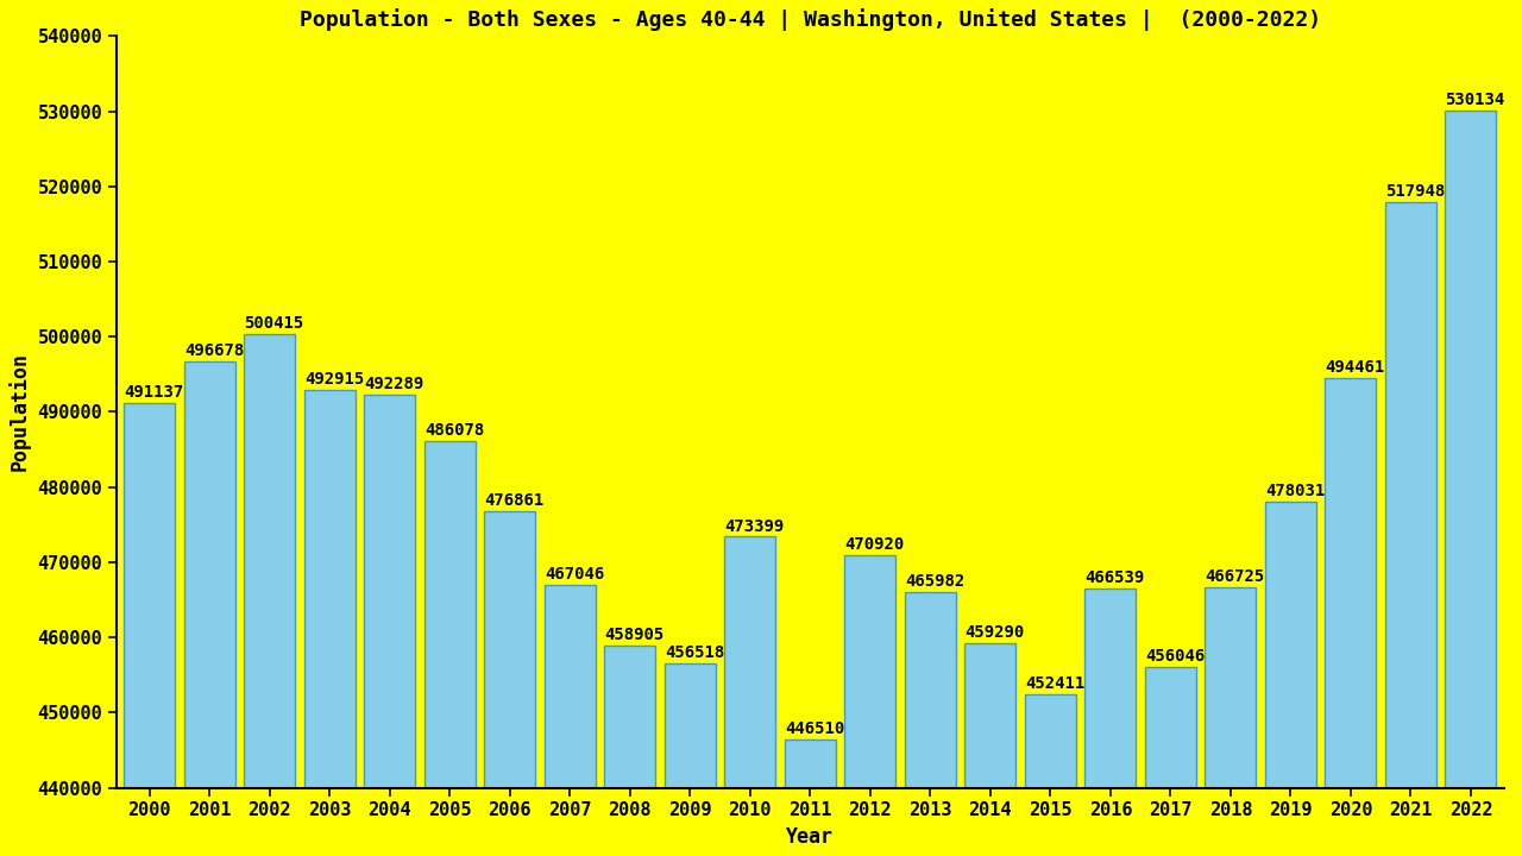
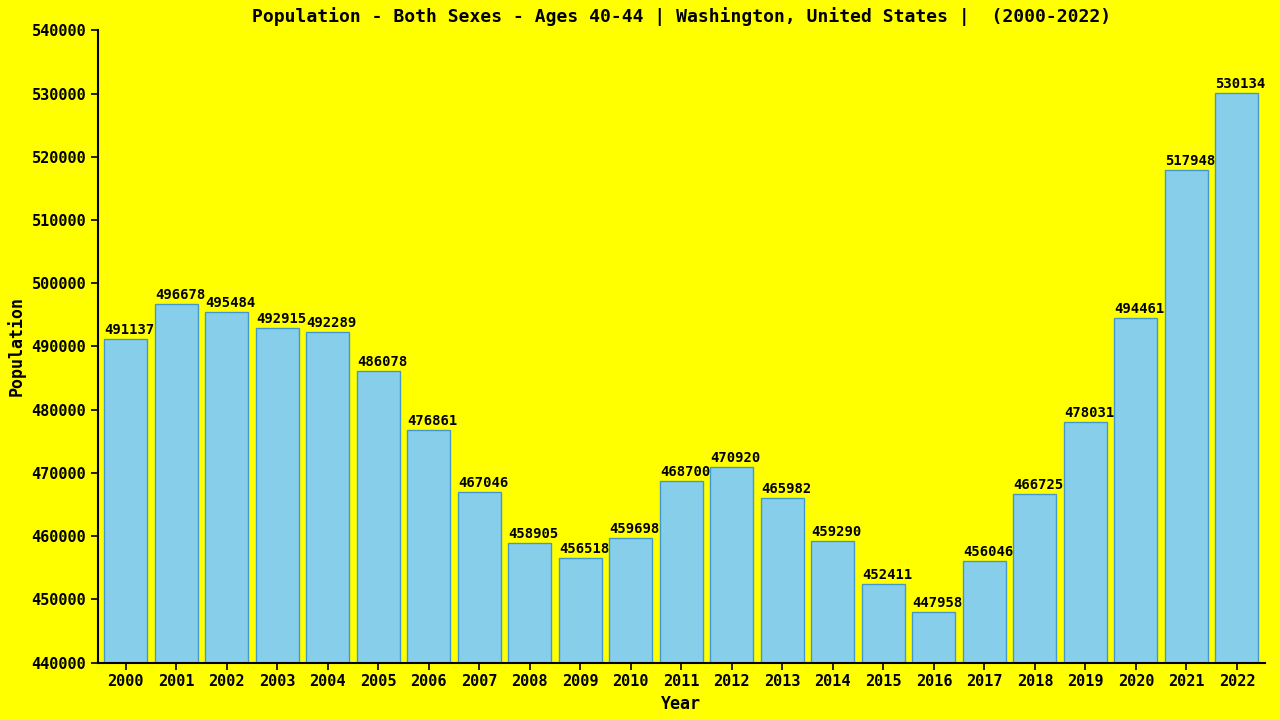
2002: 500415 -> 495484
2010: 473399 -> 459698
2011: 446510 -> 468700
2016: 466539 -> 447958
